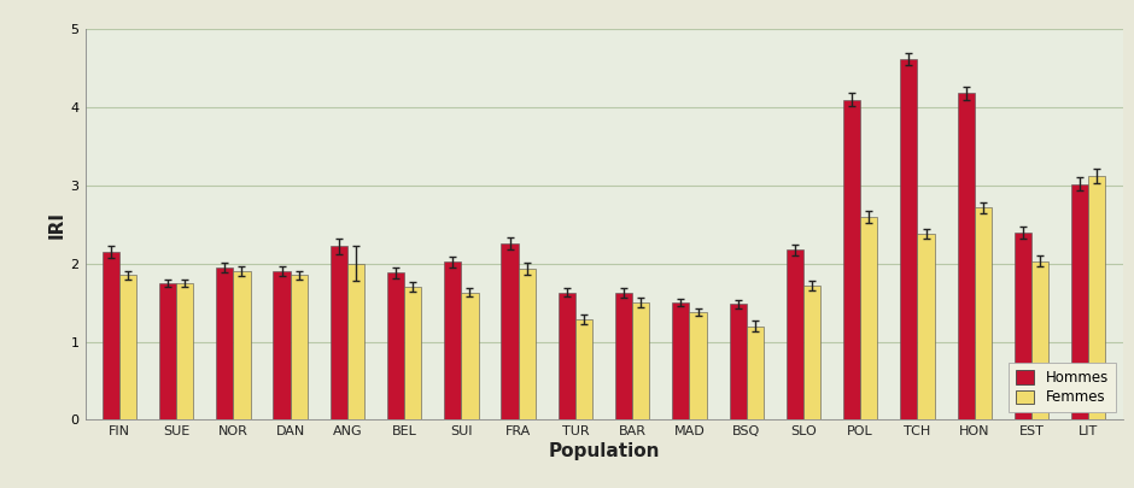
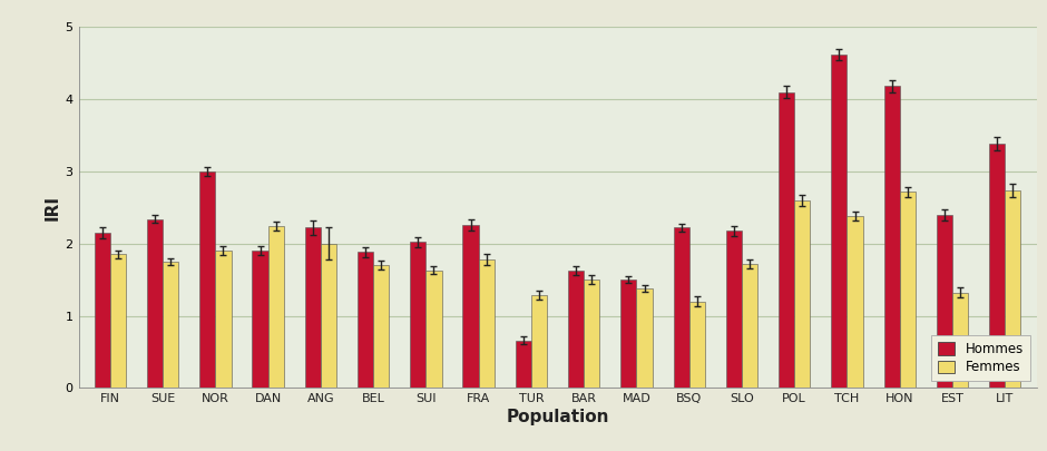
Hommes/SUE: 1.75 -> 2.34
Hommes/NOR: 1.95 -> 3.00
Femmes/DAN: 1.85 -> 2.24
Femmes/FRA: 1.93 -> 1.78
Hommes/TUR: 1.63 -> 0.66
Hommes/BSQ: 1.48 -> 2.22
Femmes/EST: 2.03 -> 1.32
Hommes/LIT: 3.02 -> 3.38
Femmes/LIT: 3.12 -> 2.74
